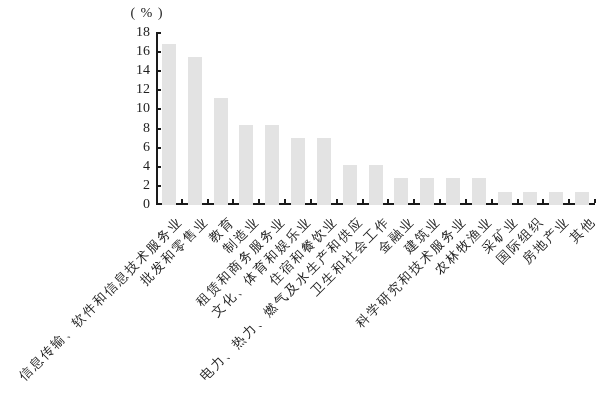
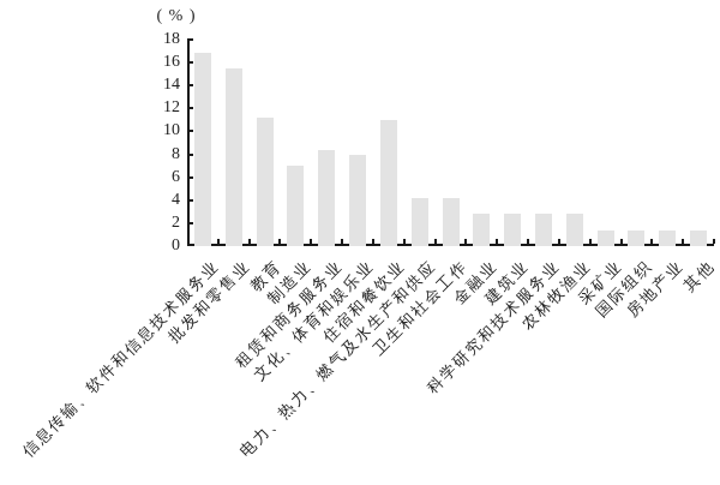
制造业: 8 -> 7
文化、体育和娱乐业: 7 -> 8
住宿和餐饮业: 7 -> 11
